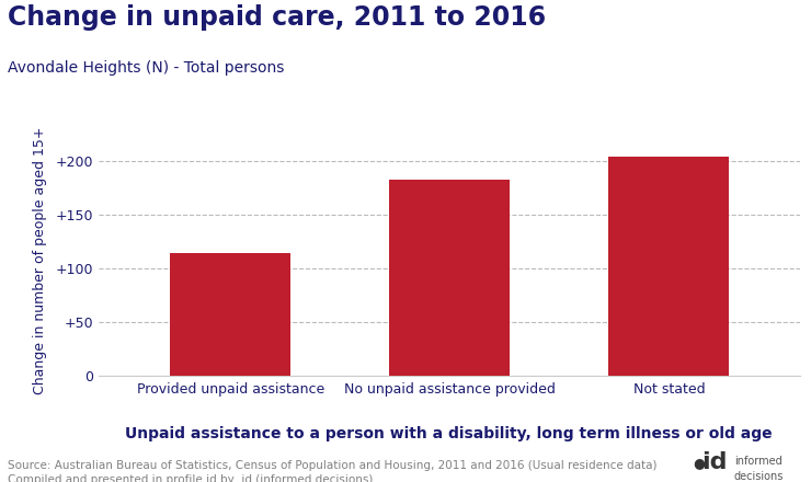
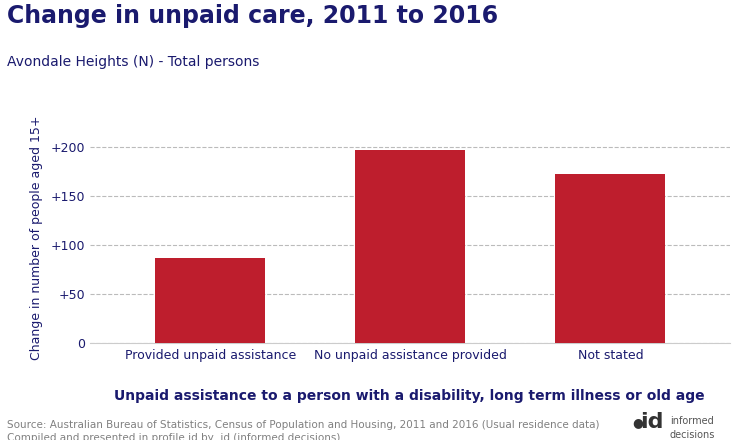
Provided unpaid assistance: 114 -> 87
No unpaid assistance provided: 182 -> 197
Not stated: 204 -> 172
